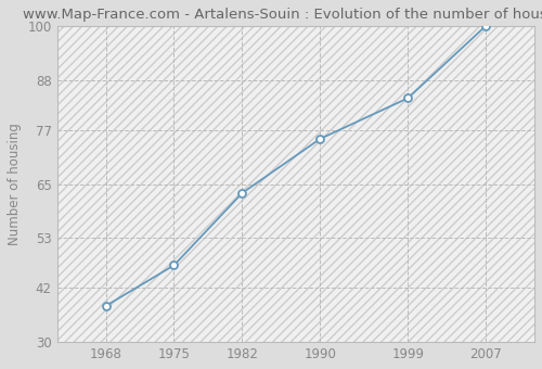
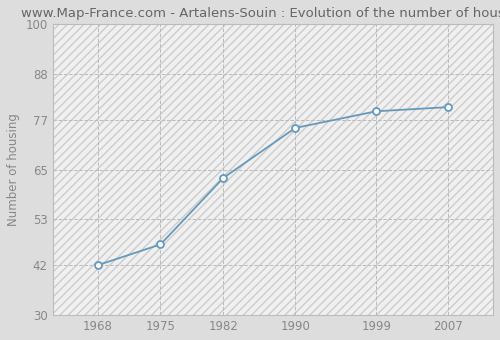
1968: 38 -> 42
1999: 84 -> 79
2007: 100 -> 80
